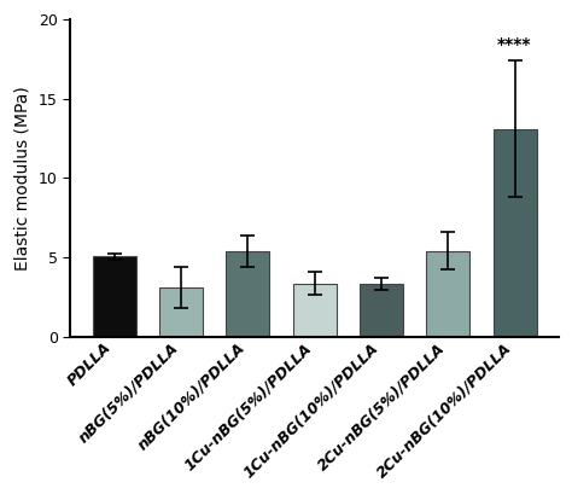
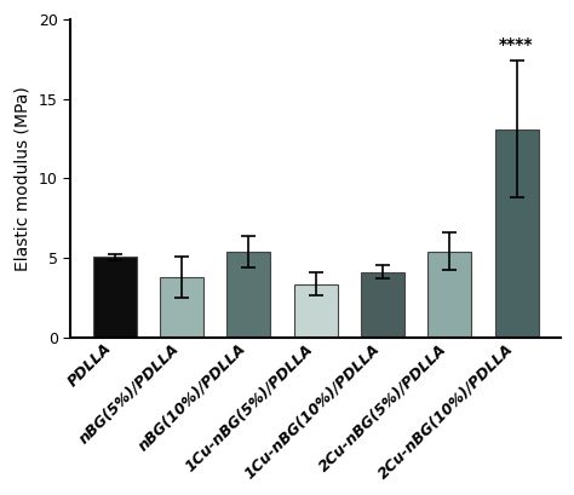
nBG(5%)/PDLLA: 3.1 -> 3.8
1Cu-nBG(10%)/PDLLA: 3.3 -> 4.1
